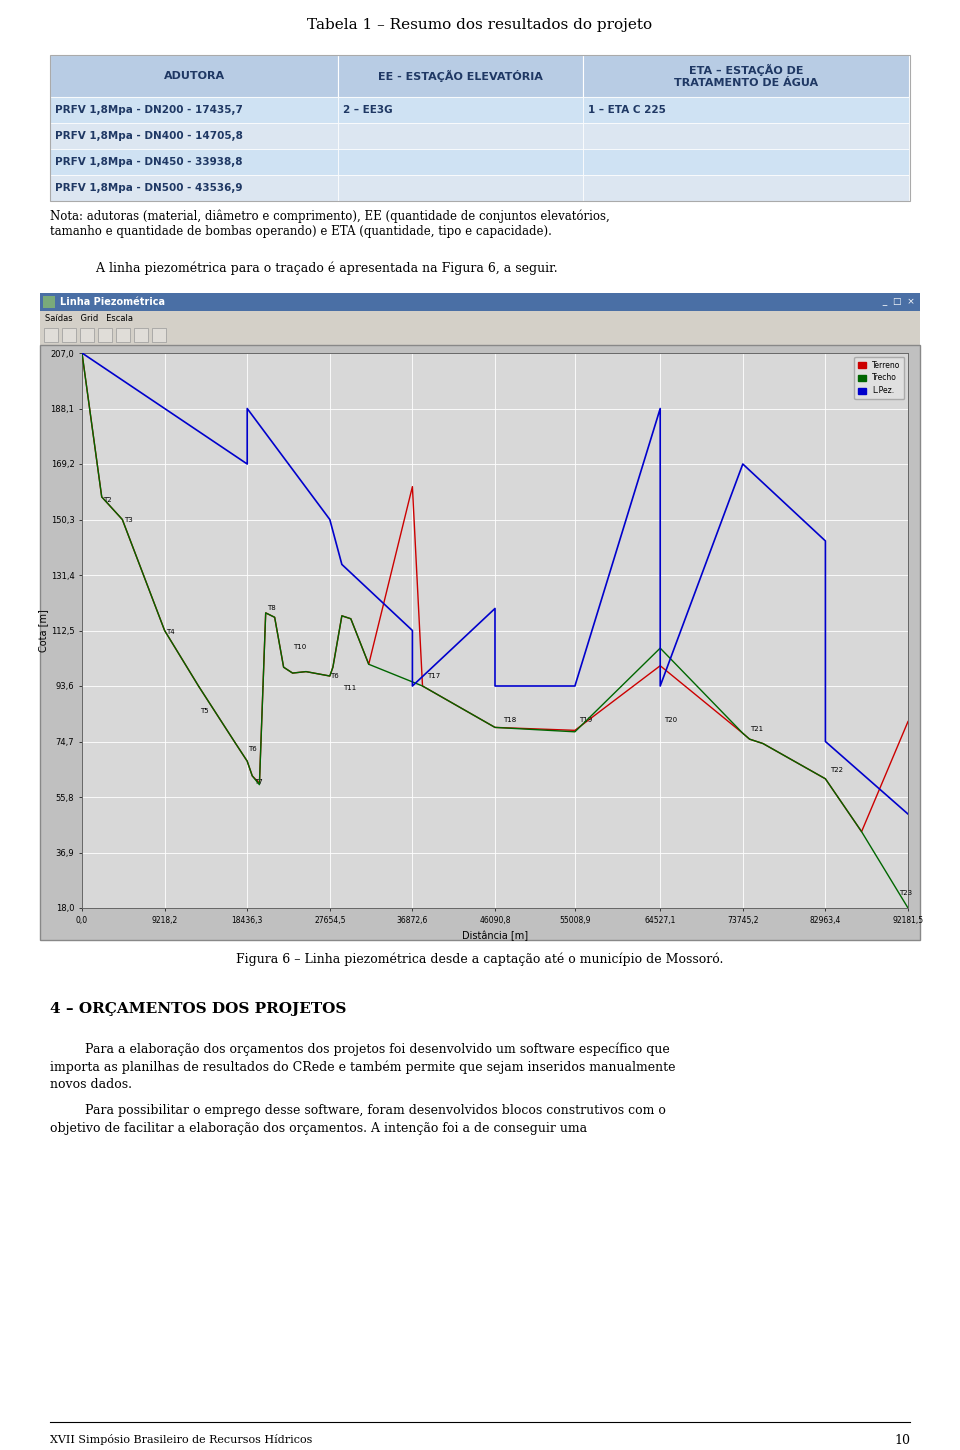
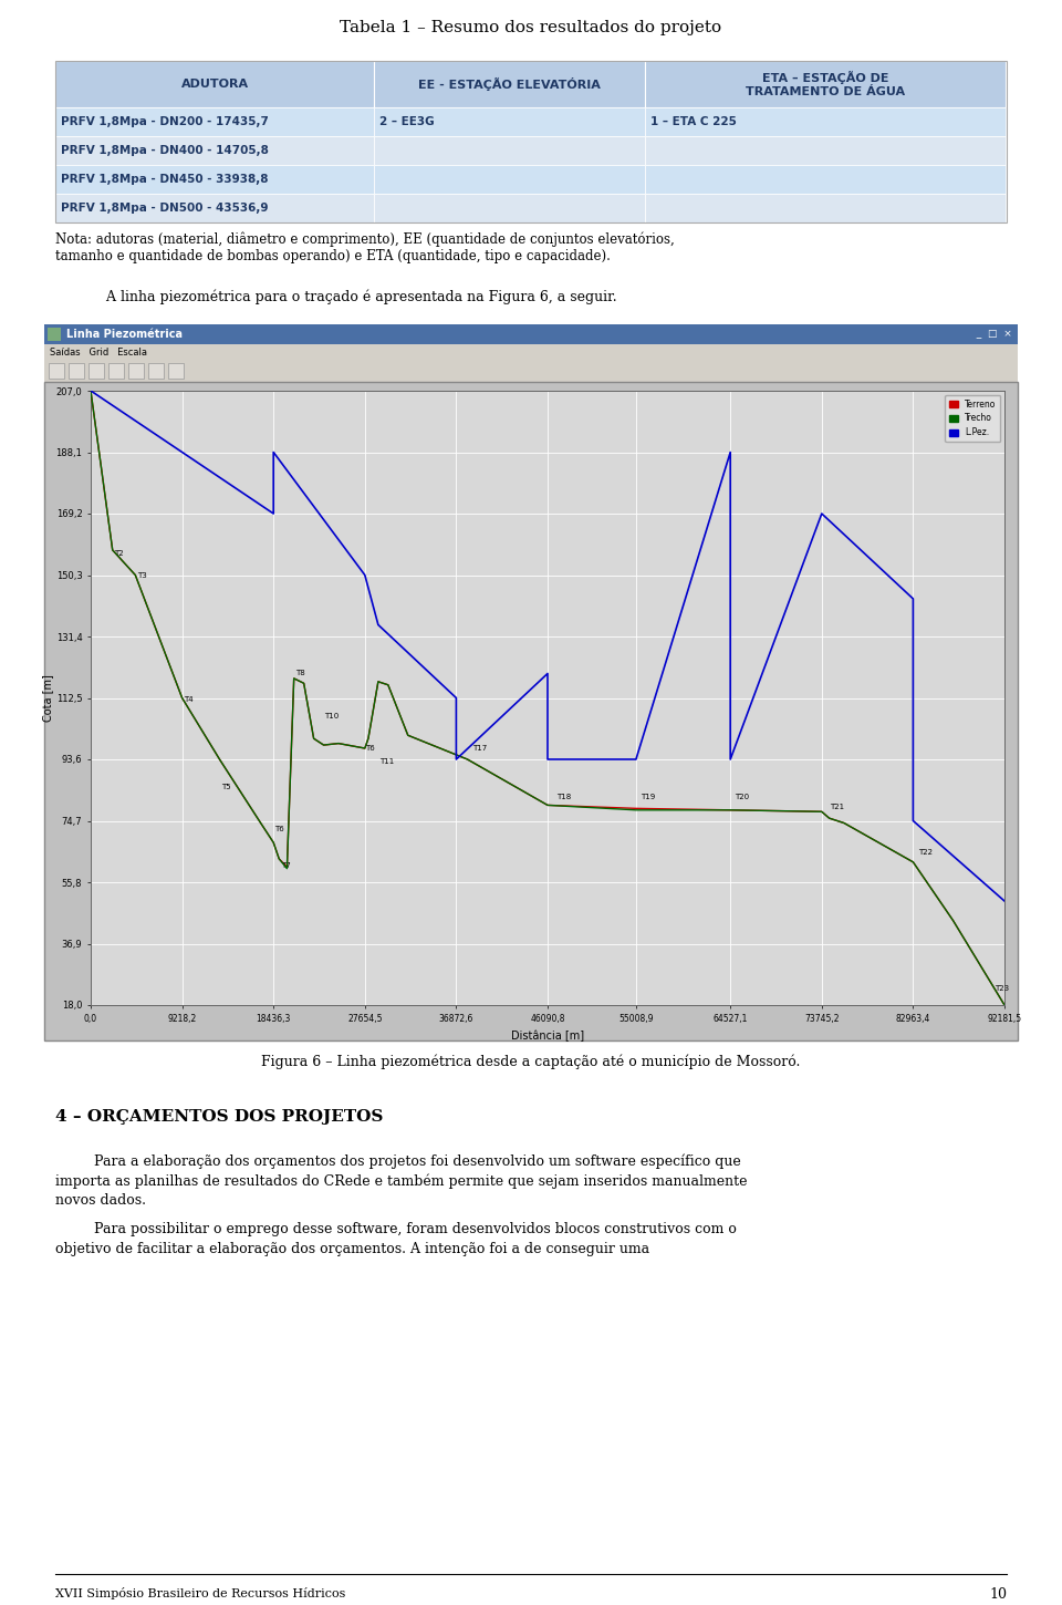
Terreno/36872,6: 161,5 -> 95,0
Terreno/64527,1: 100,5 -> 78,0
Trecho/64527,1: 106,5 -> 78,0
Terreno/92181,5: 81,5 -> 18,0
